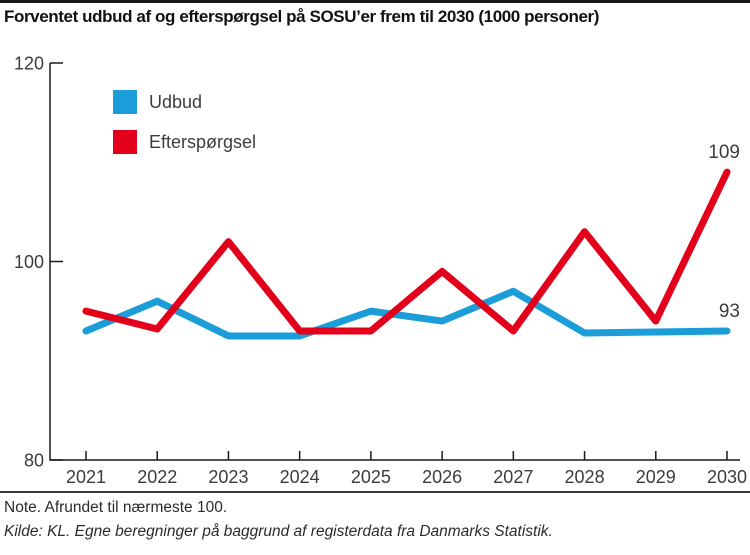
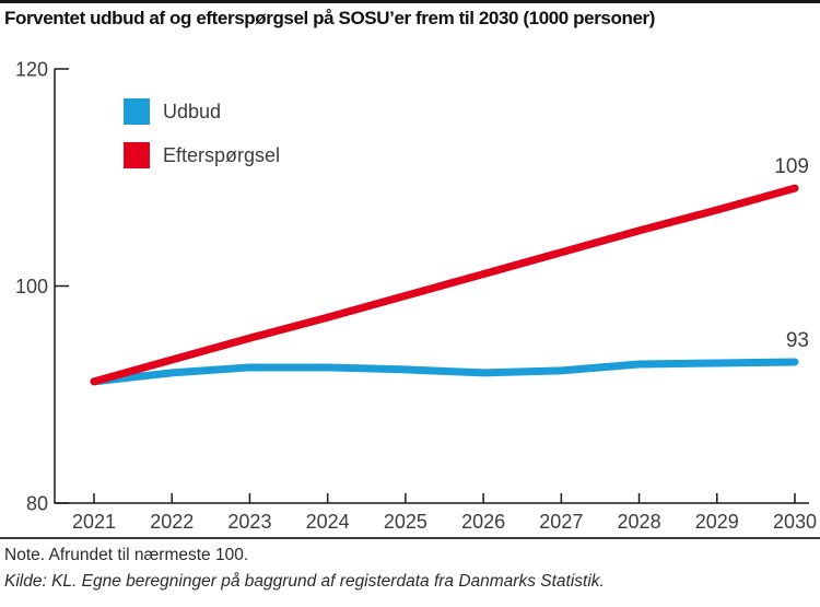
Udbud/2021: 93 -> 91
Efterspørgsel/2021: 95 -> 91
Udbud/2022: 96 -> 92
Efterspørgsel/2023: 102 -> 95
Efterspørgsel/2024: 93 -> 97
Udbud/2025: 95 -> 92
Efterspørgsel/2025: 93 -> 99
Udbud/2026: 94 -> 92
Efterspørgsel/2026: 99 -> 101
Udbud/2027: 97 -> 92
Efterspørgsel/2027: 93 -> 103
Efterspørgsel/2028: 103 -> 105
Efterspørgsel/2029: 94 -> 107
